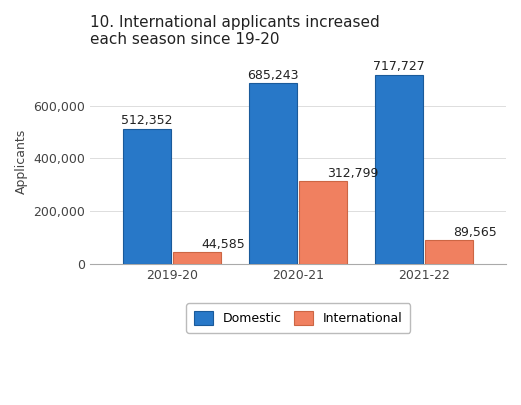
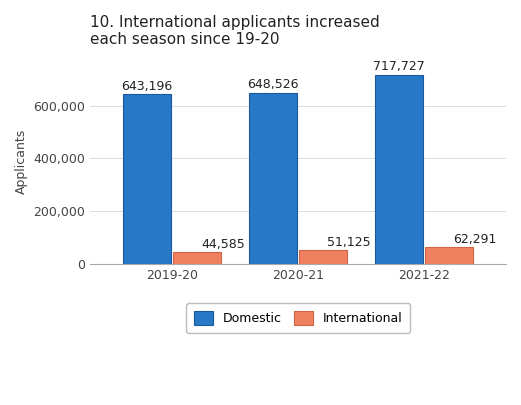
Domestic/2019-20: 512,352 -> 643,196
Domestic/2020-21: 685,243 -> 648,526
International/2020-21: 312,799 -> 51,125
International/2021-22: 89,565 -> 62,291
